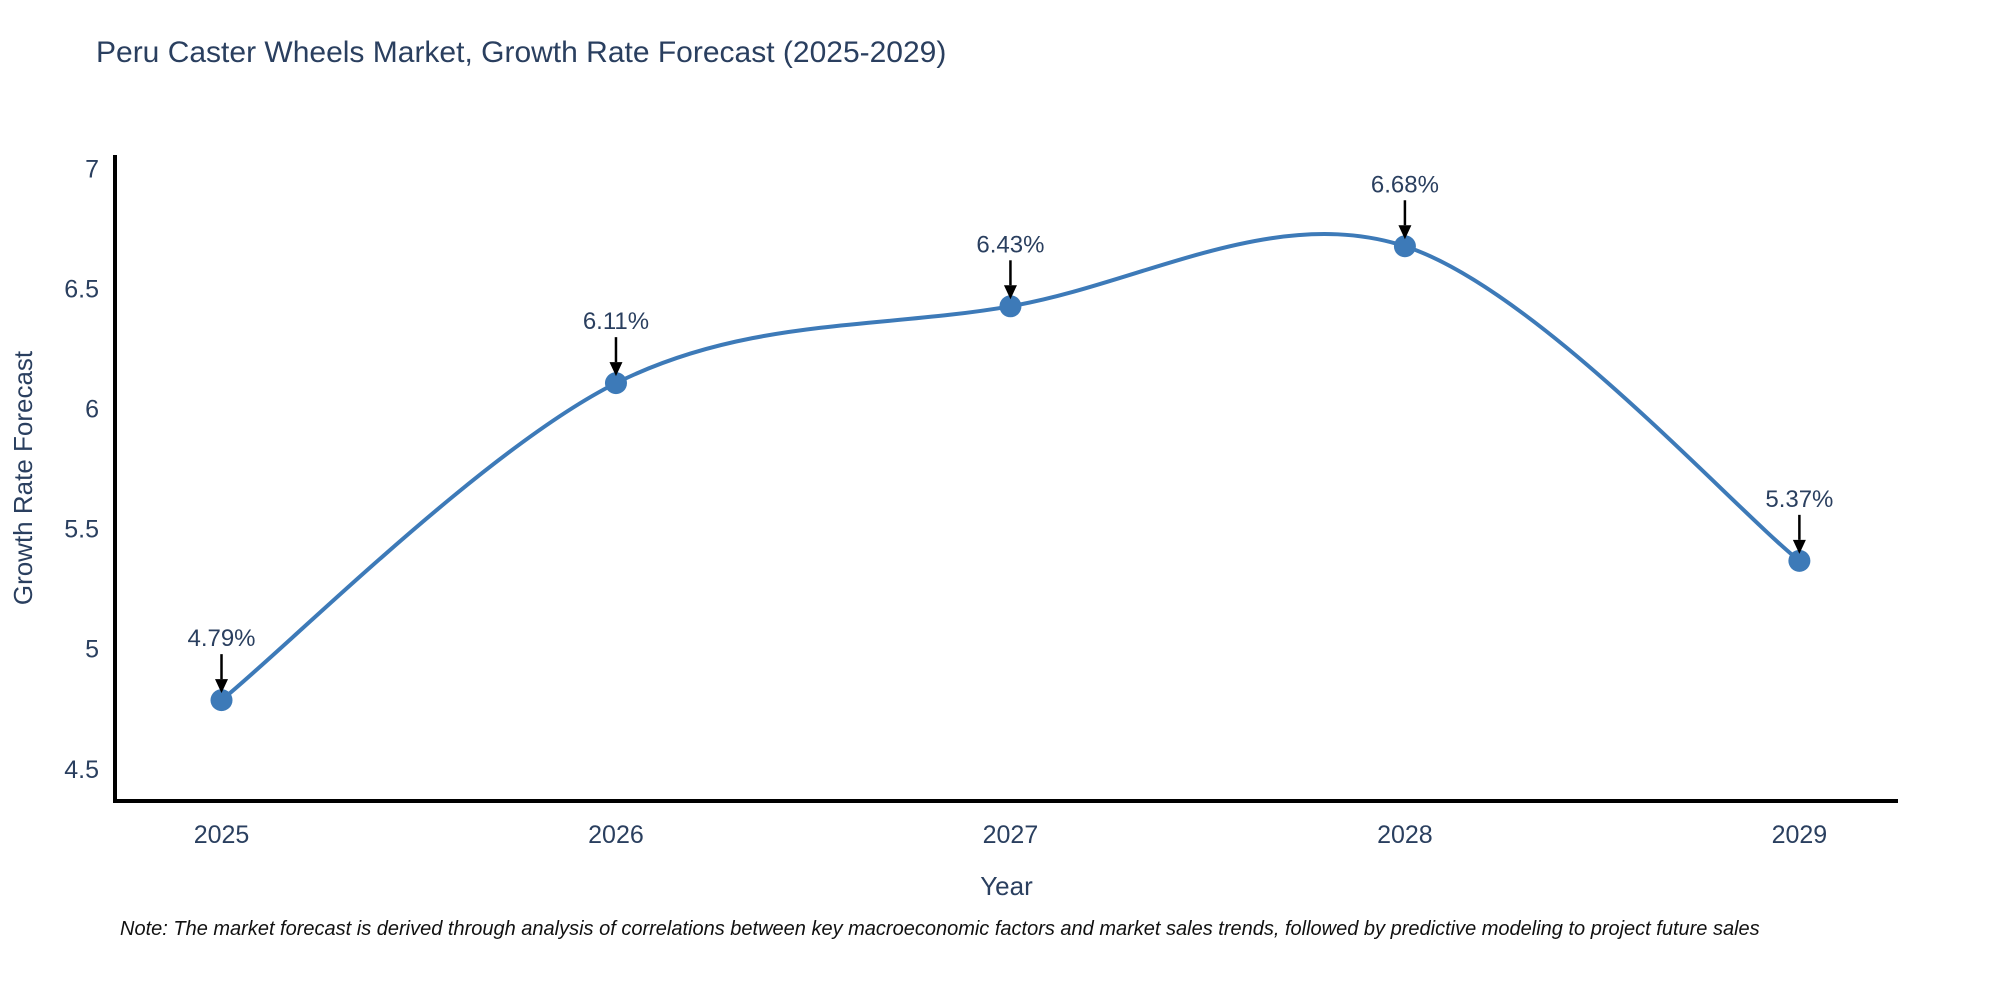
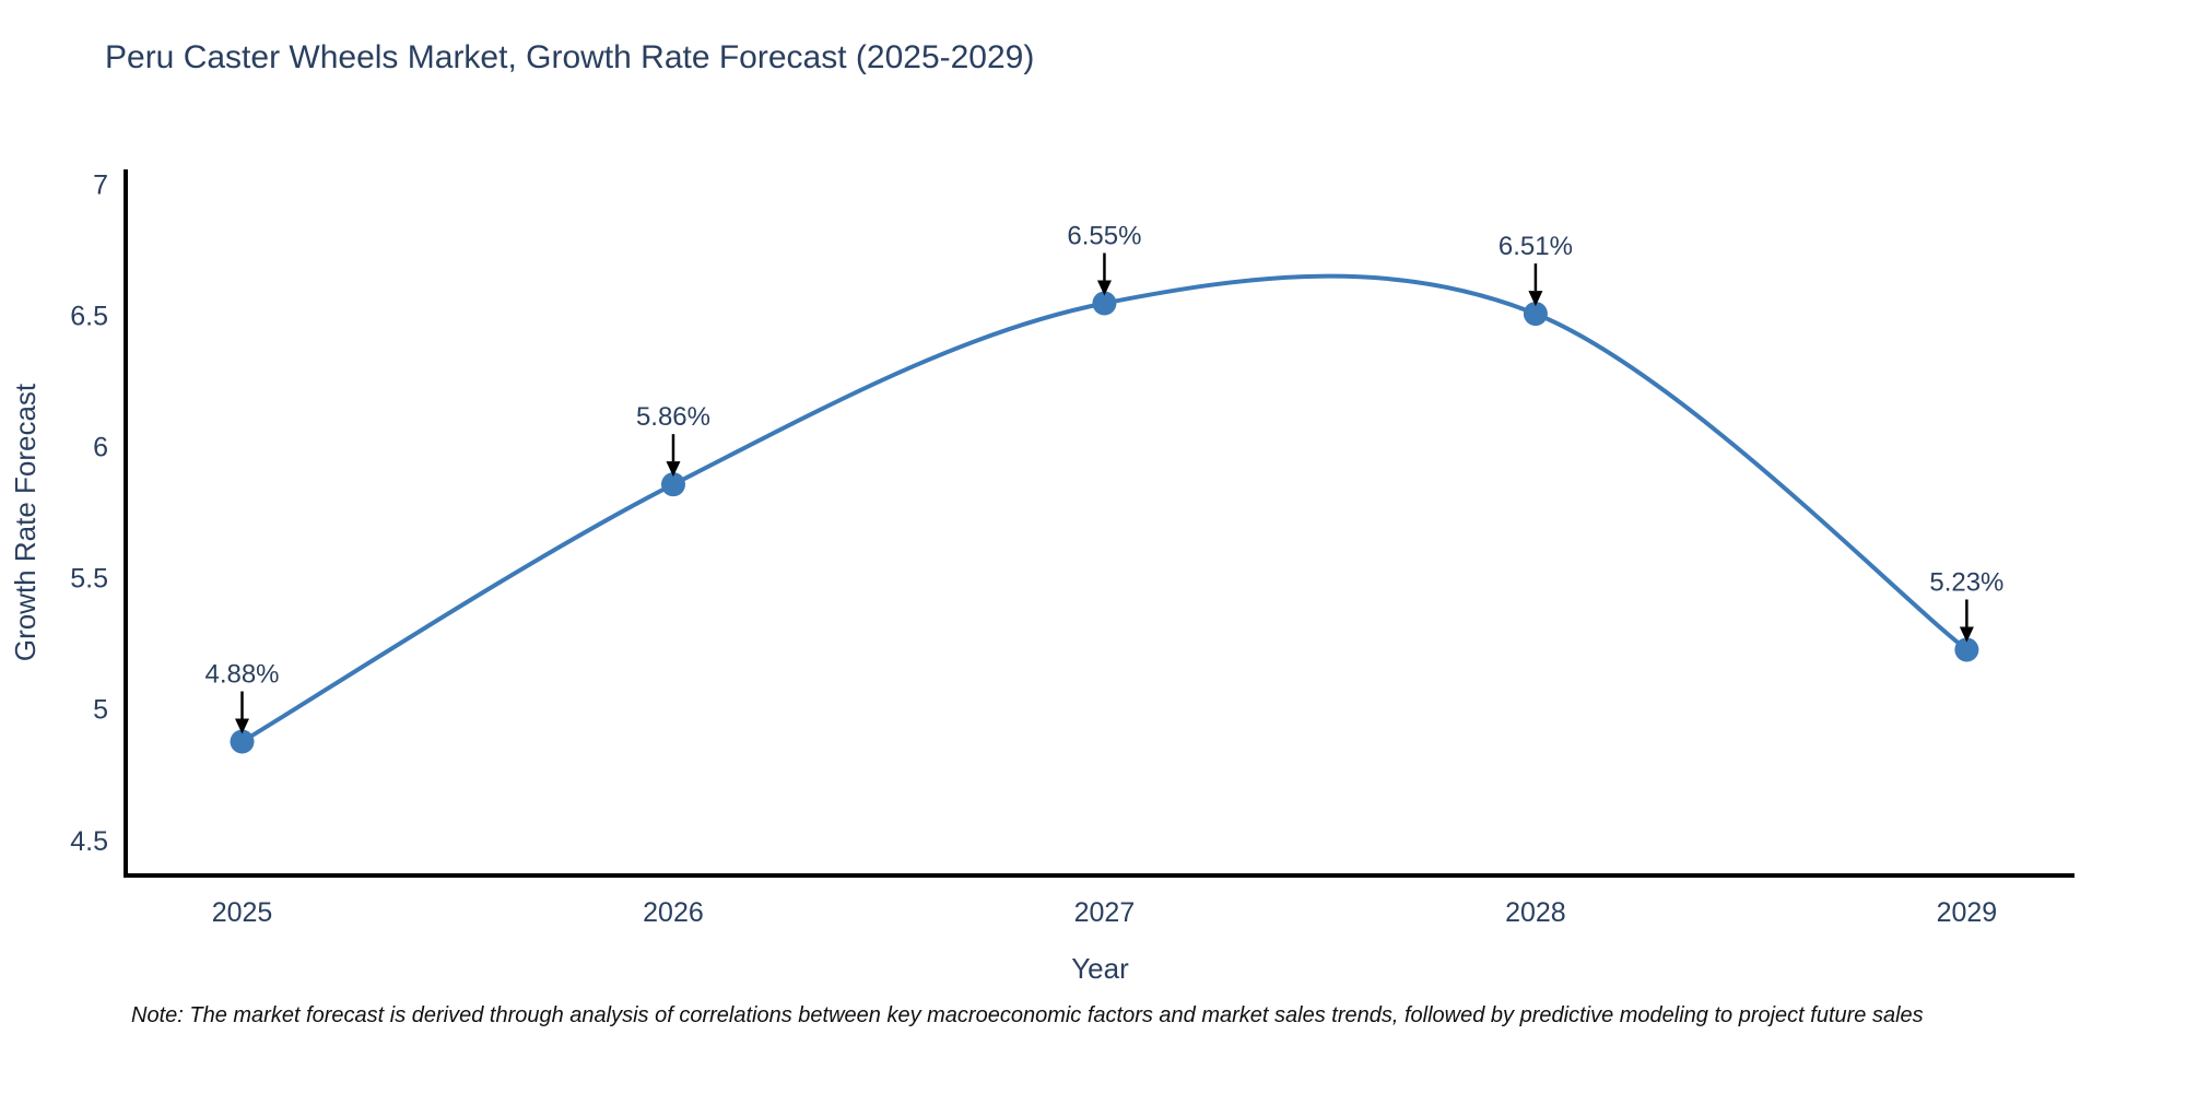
2025: 4.79% -> 4.88%
2026: 6.11% -> 5.86%
2027: 6.43% -> 6.55%
2028: 6.68% -> 6.51%
2029: 5.37% -> 5.23%
